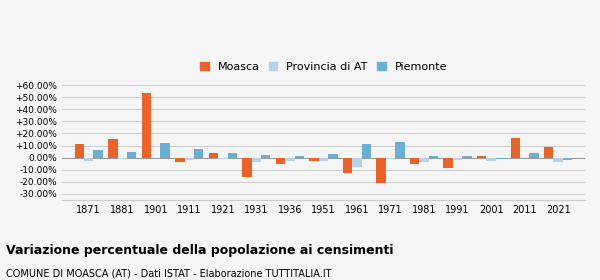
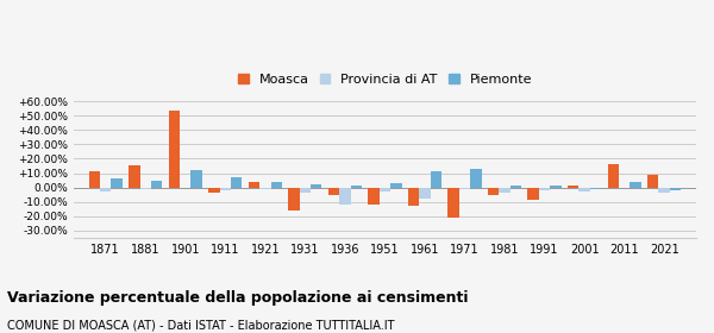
Provincia di AT/1936: -2% -> -12%
Moasca/1951: -3% -> -12%
